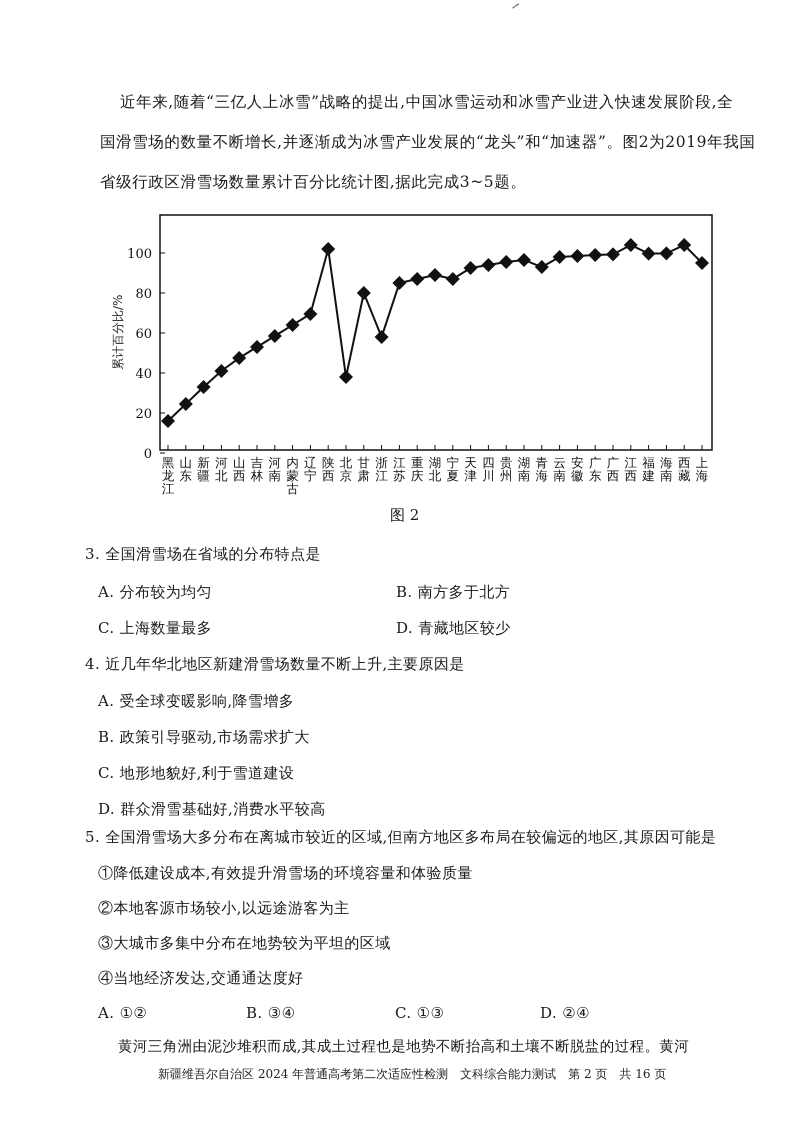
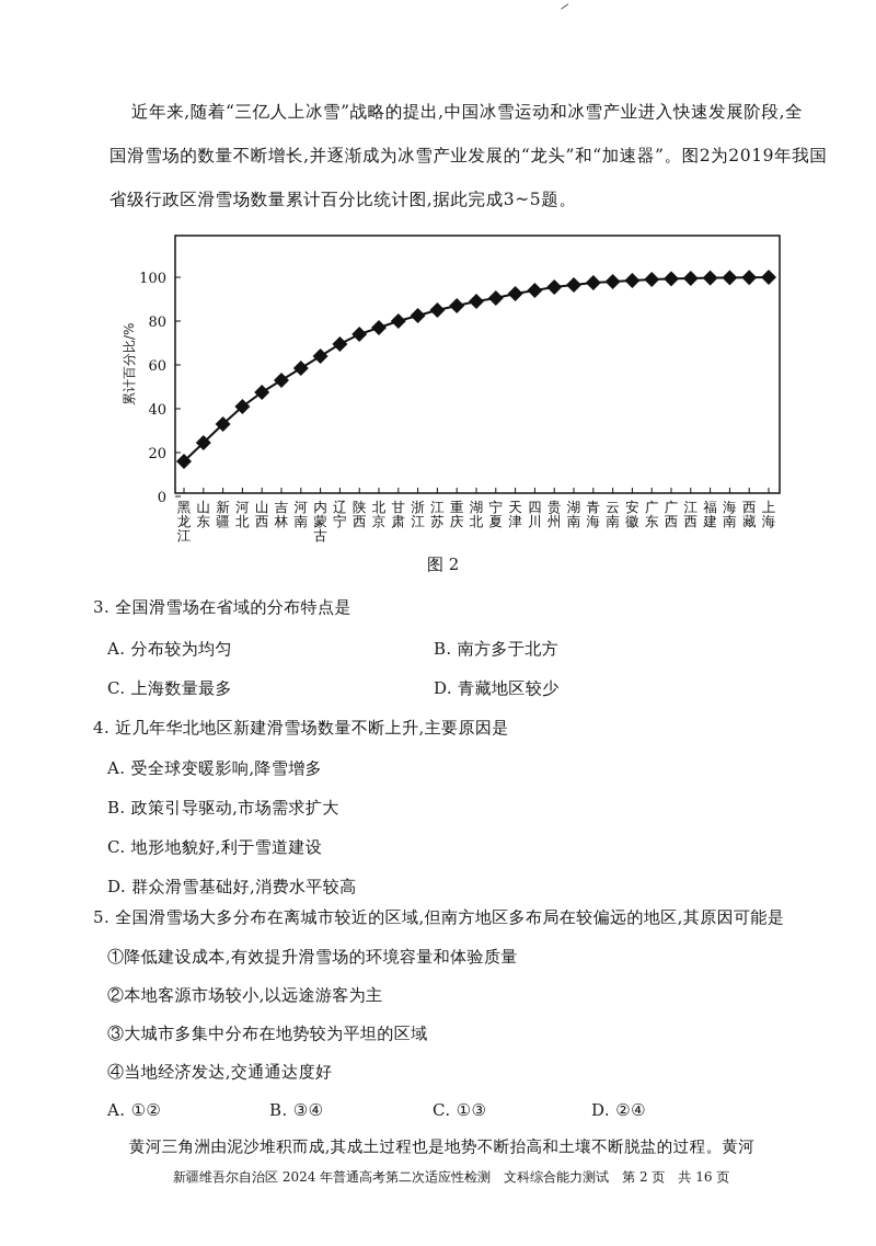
陕西: 102 -> 74
北京: 38 -> 77
浙江: 58 -> 82
宁夏: 87 -> 90
青海: 93 -> 98
江西: 104 -> 100
西藏: 104 -> 100
上海: 95 -> 100
